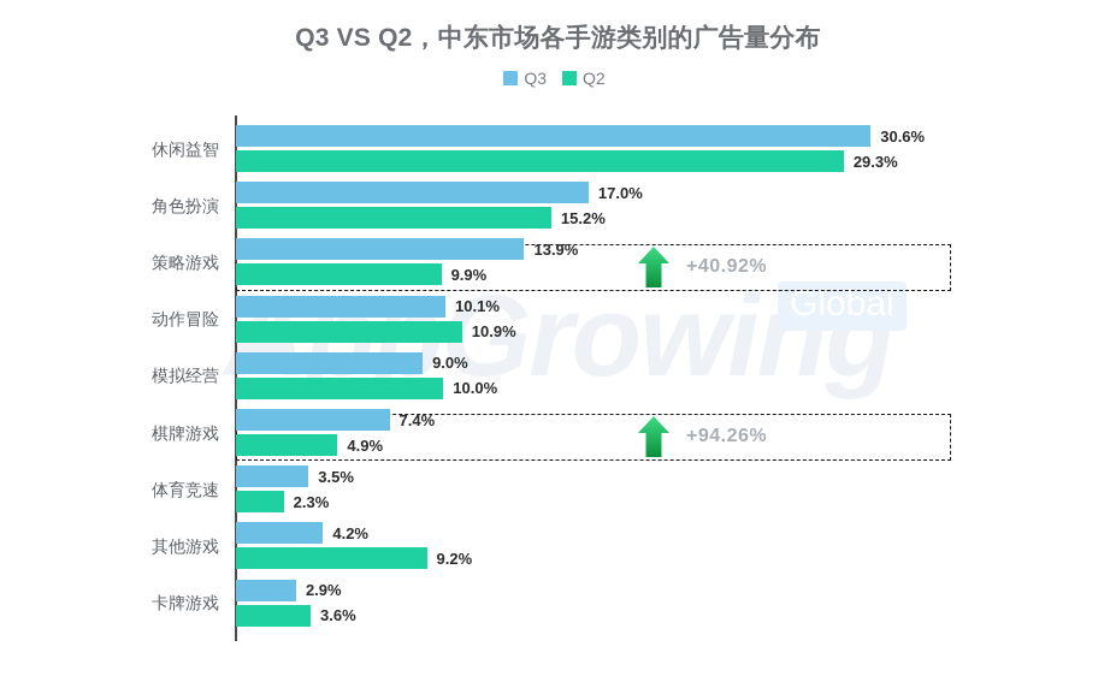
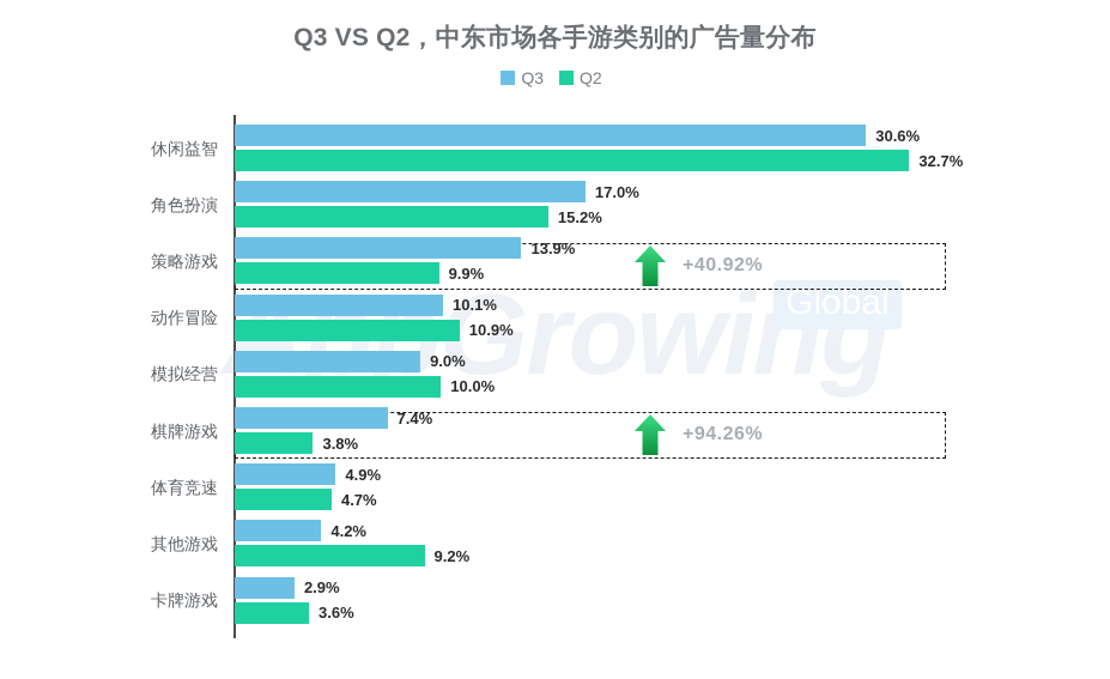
Q2/休闲益智: 29.3% -> 32.7%
Q2/棋牌游戏: 4.9% -> 3.8%
Q3/体育竞速: 3.5% -> 4.9%
Q2/体育竞速: 2.3% -> 4.7%
